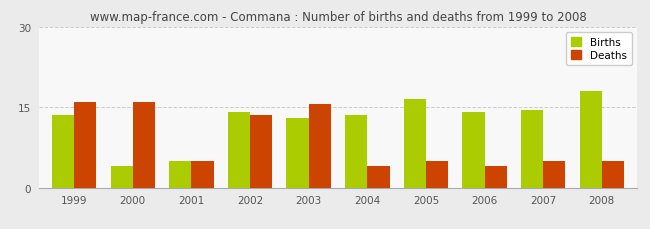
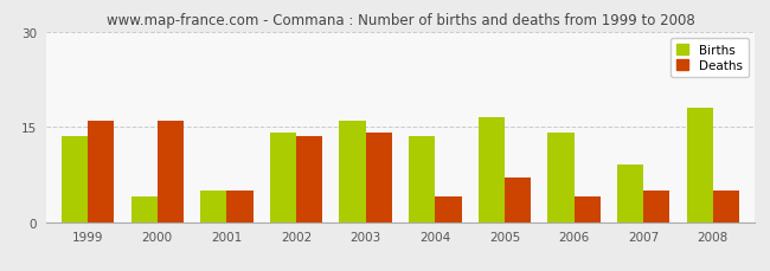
Births/2003: 13.0 -> 16.0
Deaths/2003: 15.5 -> 14.0
Deaths/2005: 5.0 -> 7.0
Births/2007: 14.5 -> 9.0
